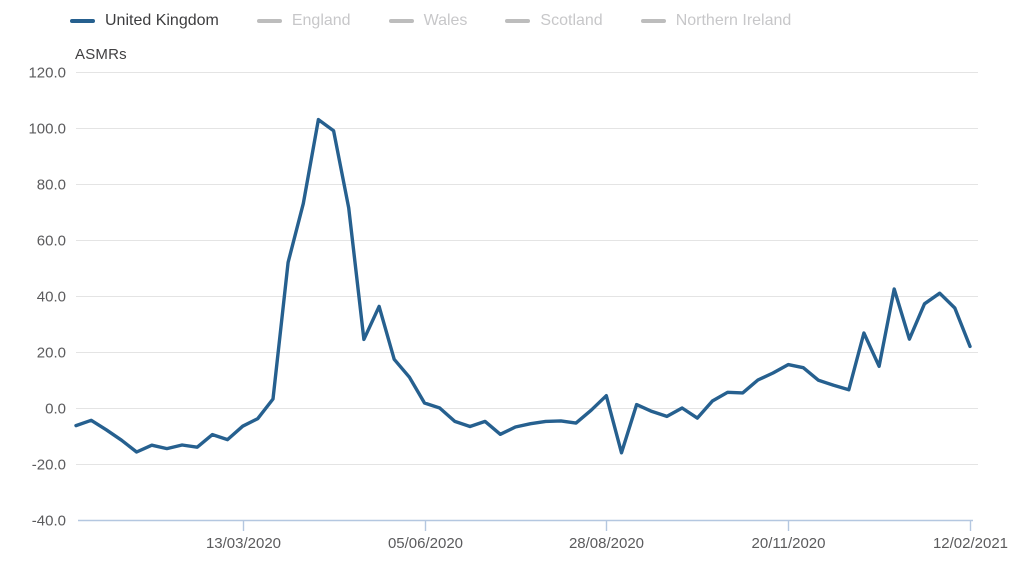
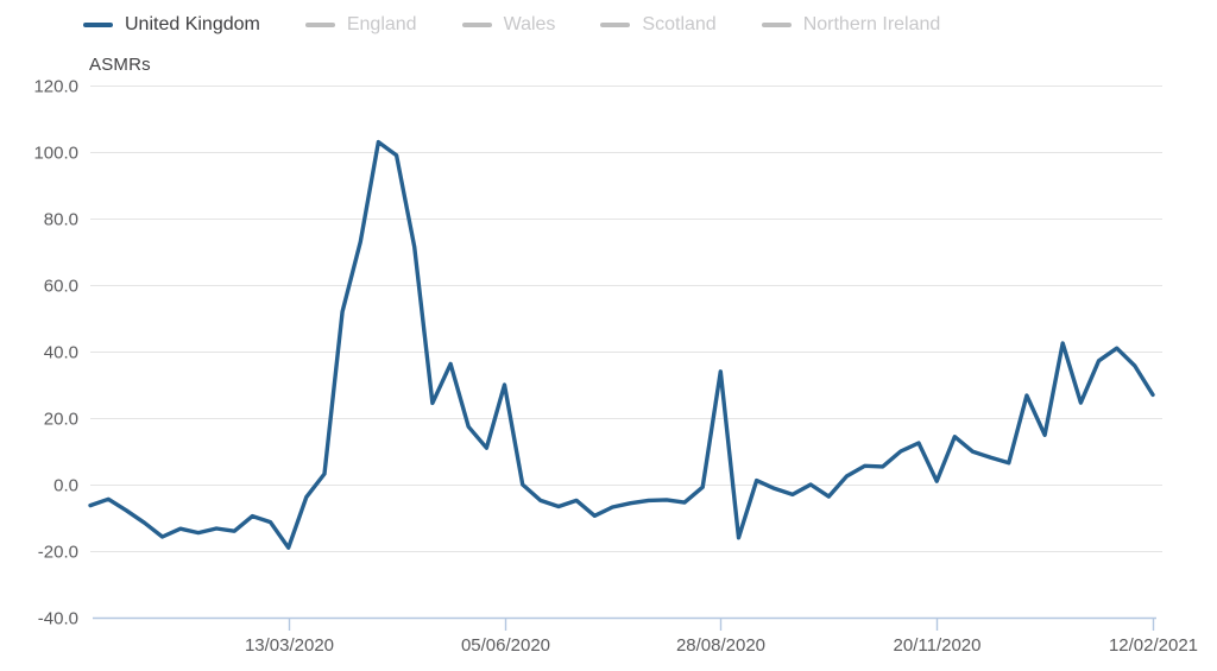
13/03/2020: -6 -> -19
05/06/2020: 2 -> 30
28/08/2020: 4 -> 34
20/11/2020: 16 -> 1
12/02/2021: 22 -> 27
